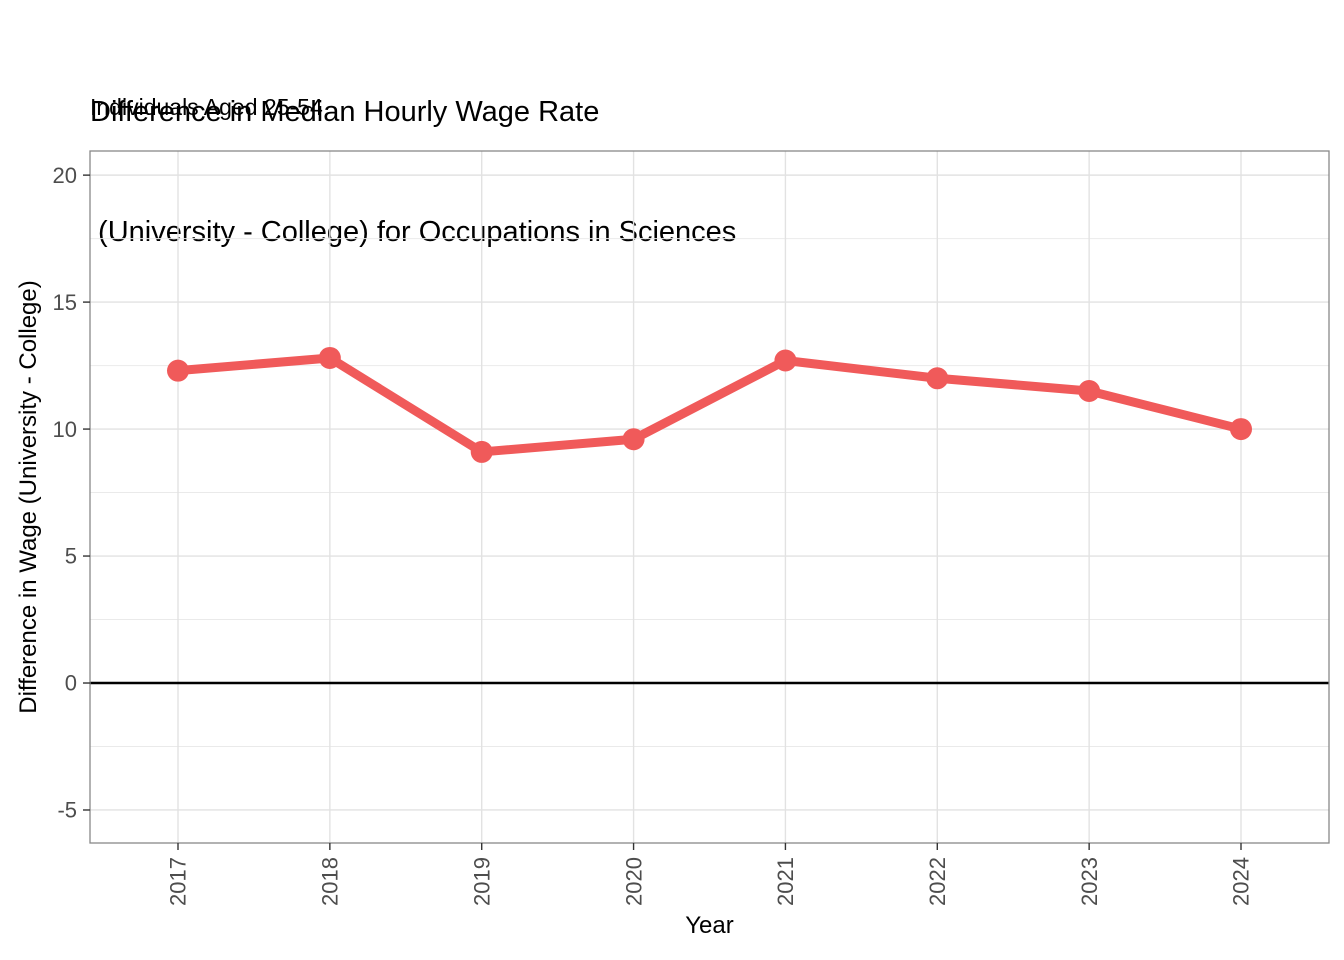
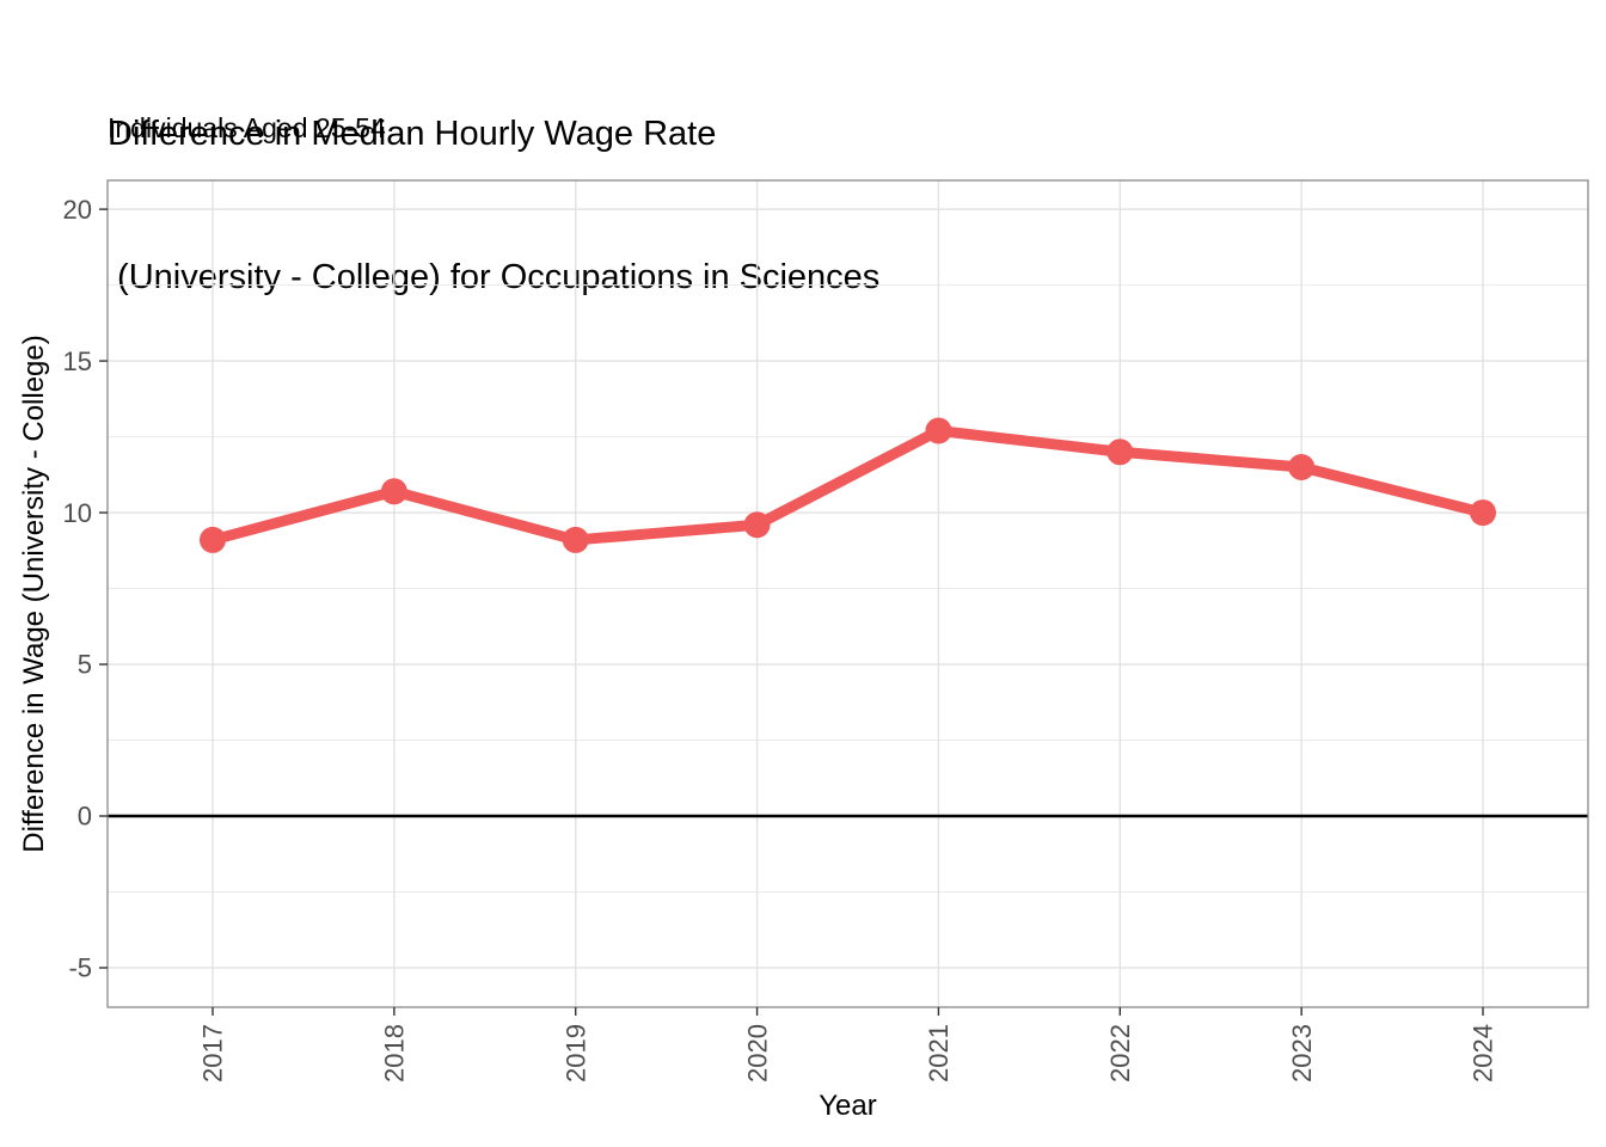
2017: 12.3 -> 9.1
2018: 12.8 -> 10.7
